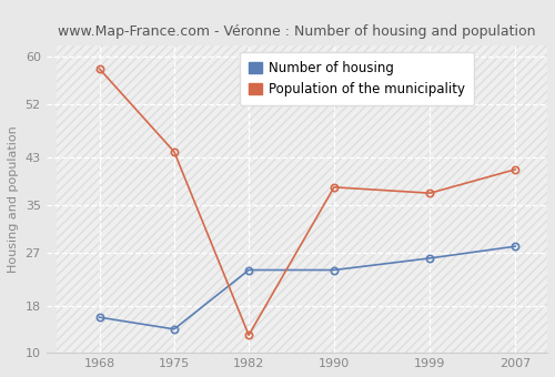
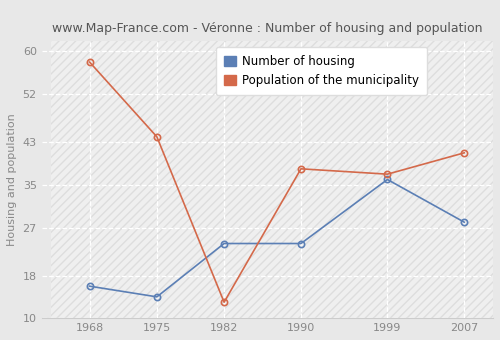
Number of housing/1999: 26 -> 36
